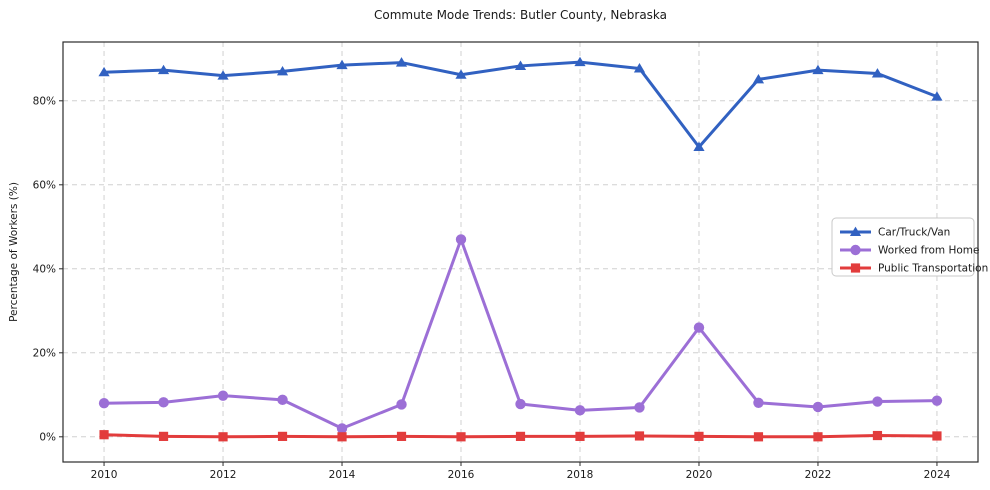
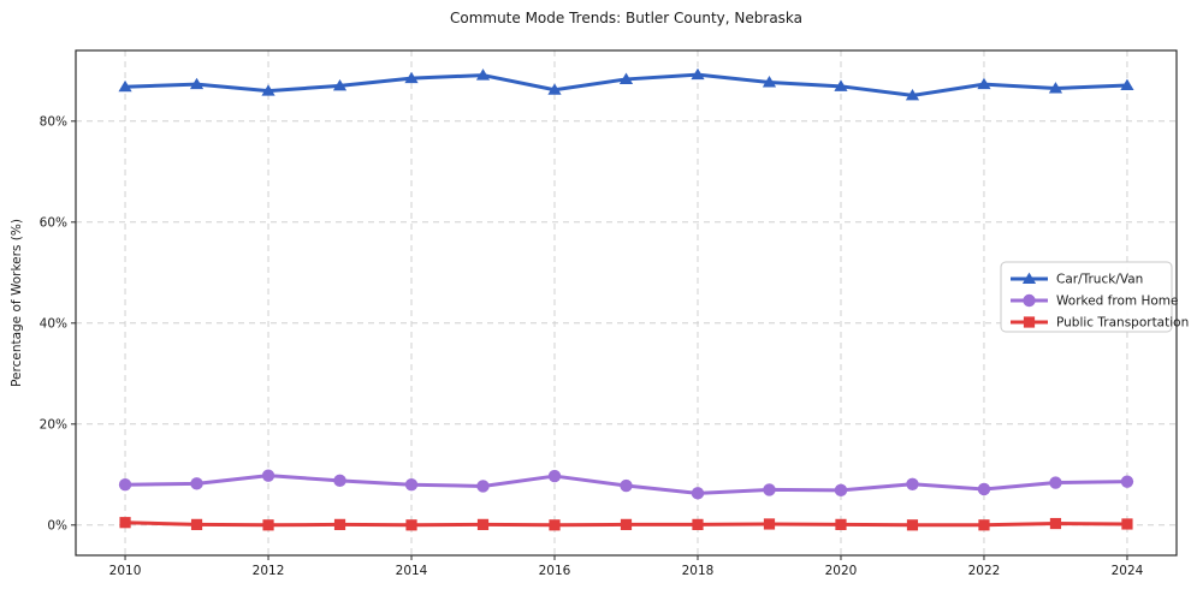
Worked from Home/2014: 2% -> 8%
Worked from Home/2016: 47% -> 10%
Car/Truck/Van/2020: 69% -> 87%
Worked from Home/2020: 26% -> 7%
Car/Truck/Van/2024: 81% -> 87%
